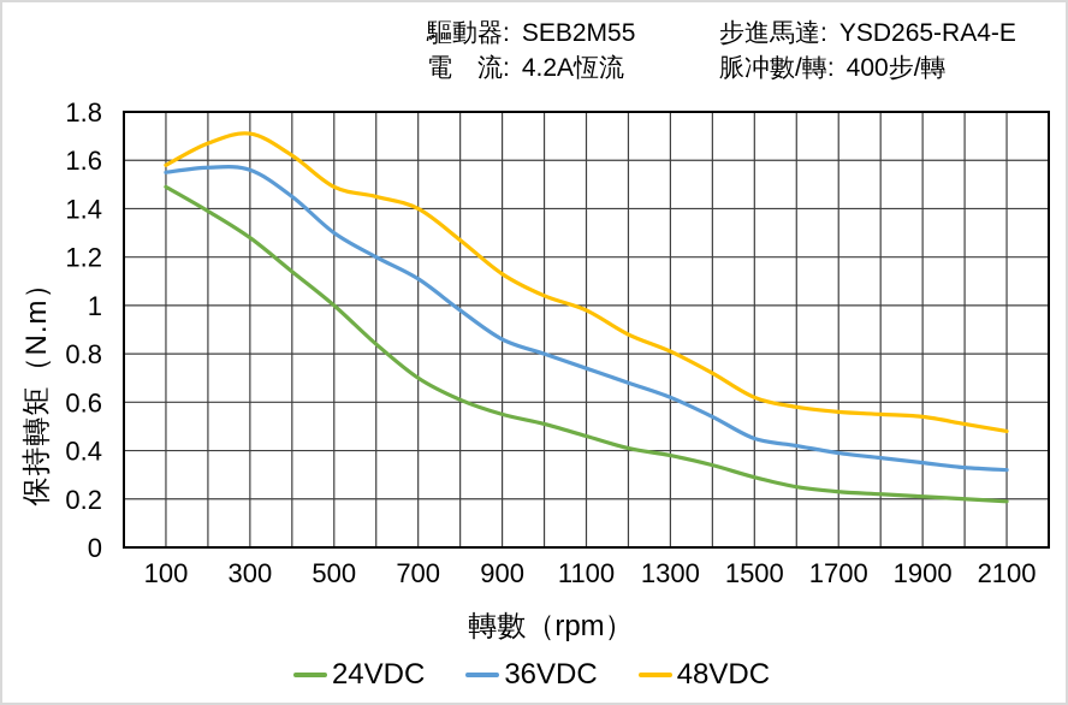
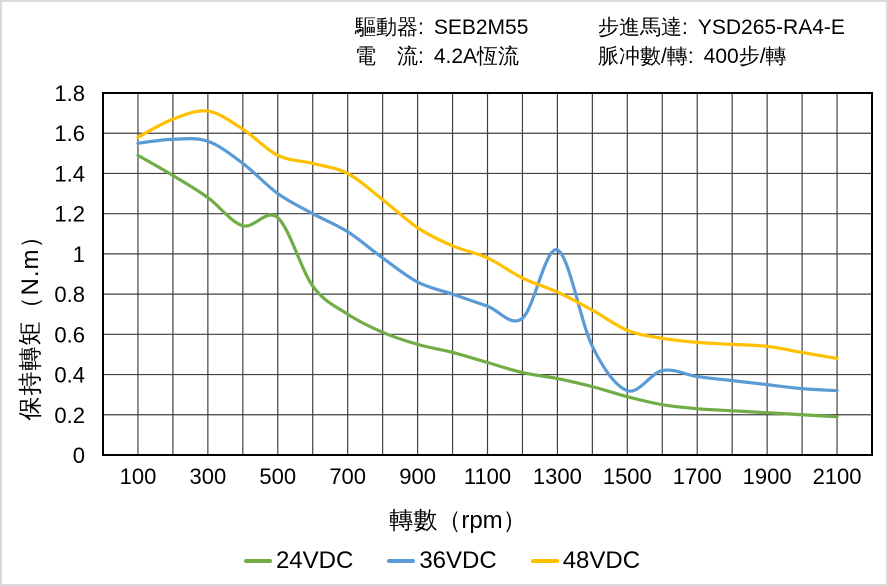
24VDC/500: 1.00 -> 1.18
36VDC/1300: 0.62 -> 1.02
36VDC/1500: 0.45 -> 0.32
